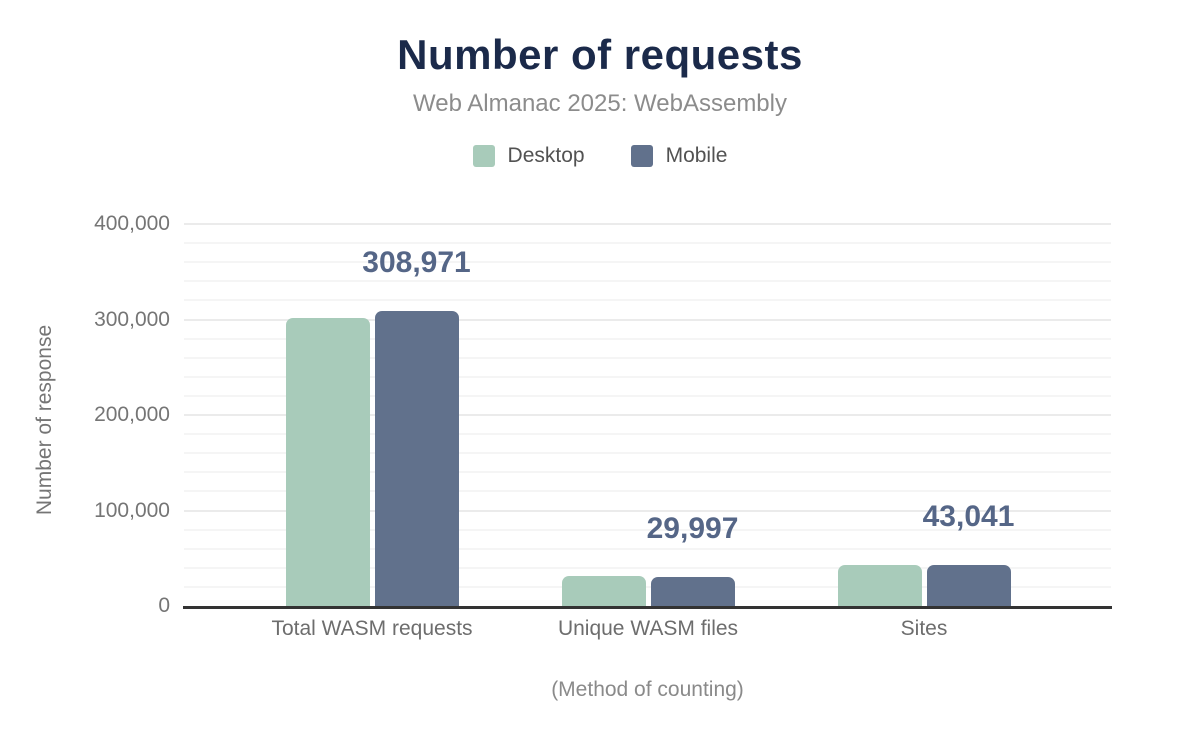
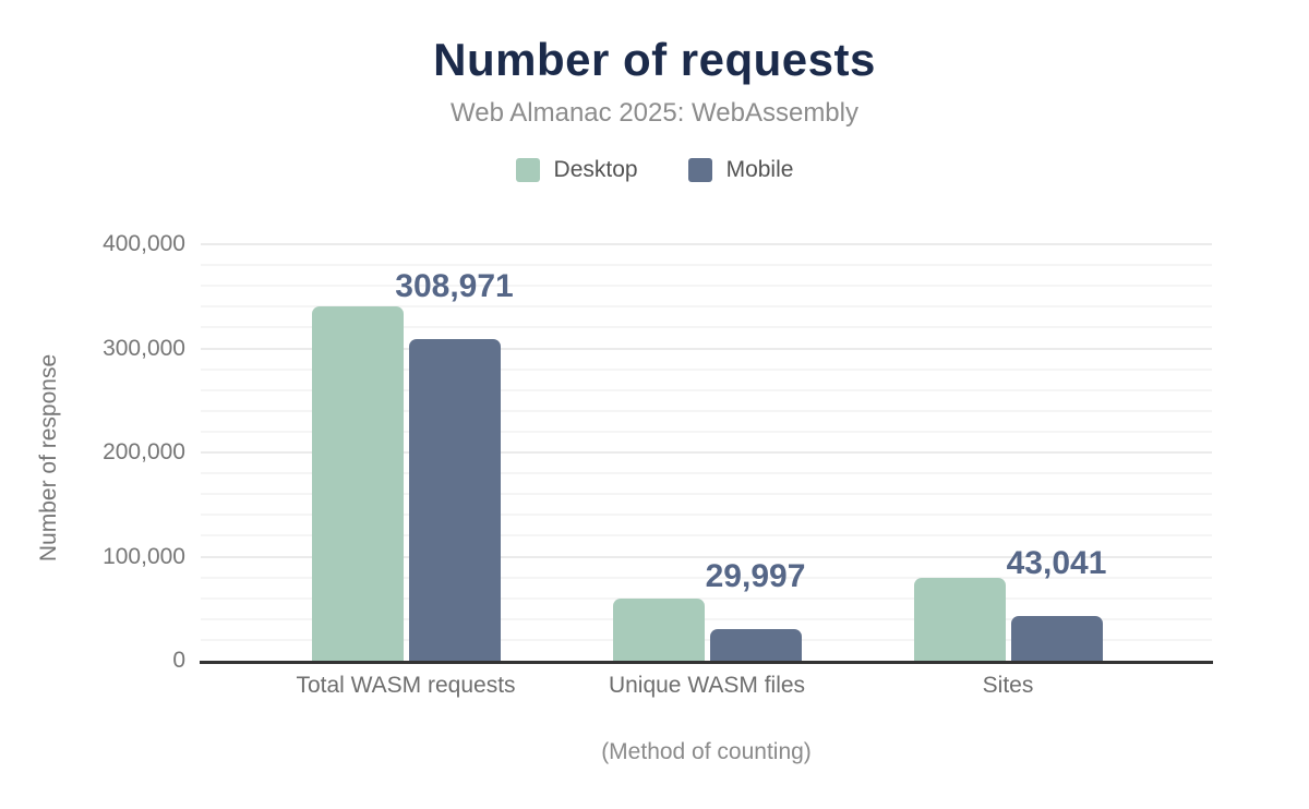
Desktop/Total WASM requests: 300000 -> 340000
Desktop/Unique WASM files: 30000 -> 60000
Desktop/Sites: 40000 -> 80000
